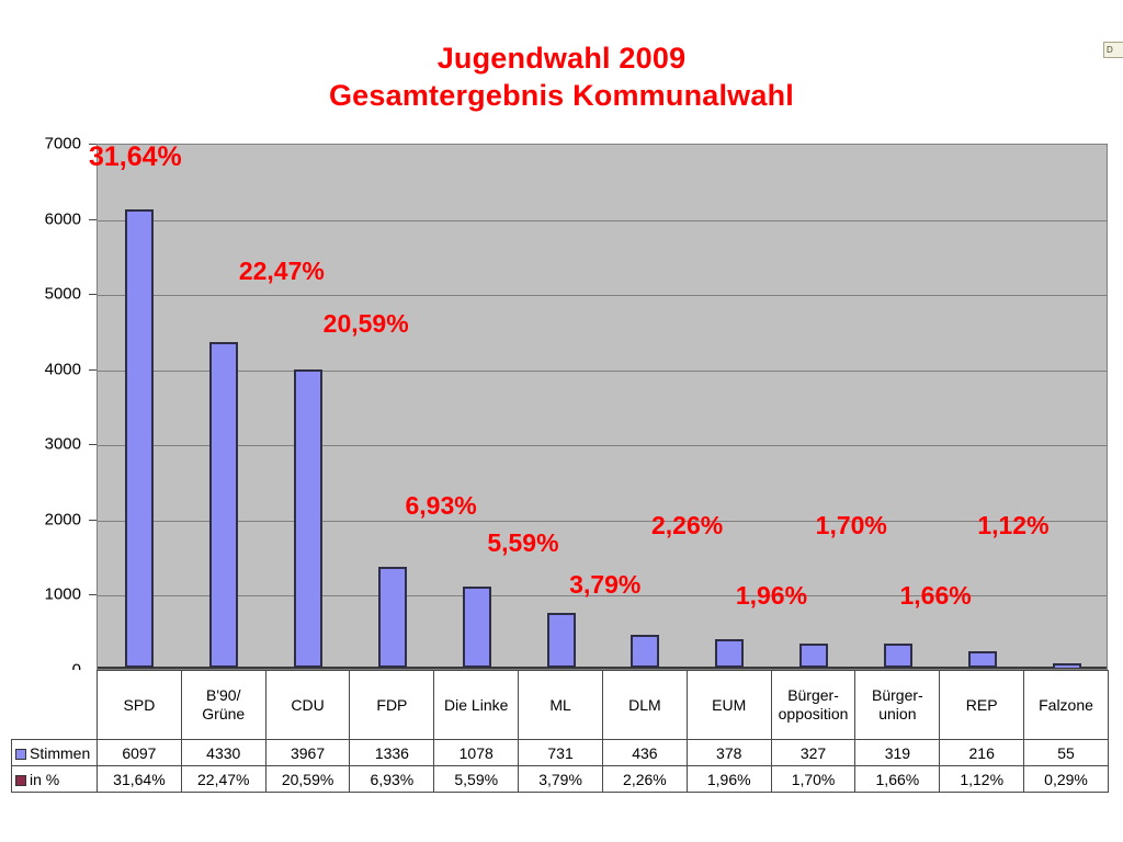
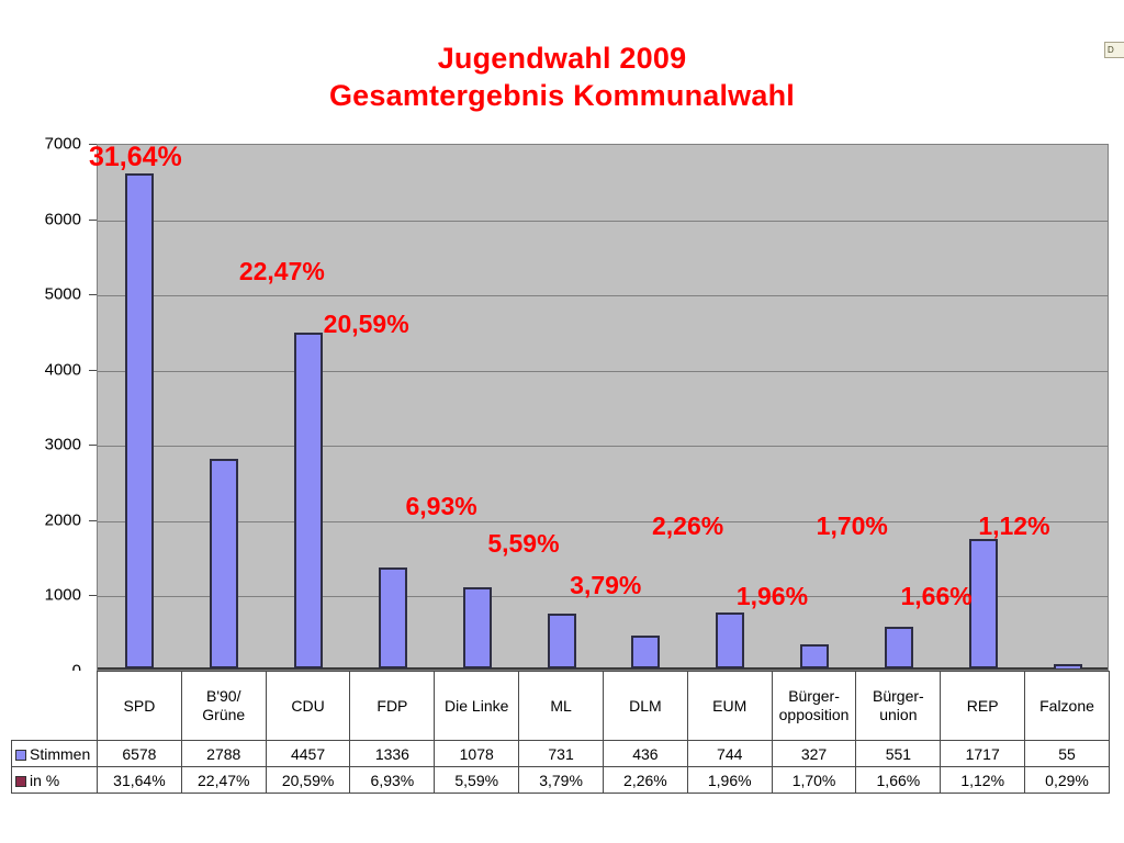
Stimmen/SPD: 6097 -> 6578
Stimmen/B'90/ Grüne: 4330 -> 2788
Stimmen/CDU: 3967 -> 4457
Stimmen/EUM: 378 -> 744
Stimmen/Bürger- union: 319 -> 551
Stimmen/REP: 216 -> 1717
